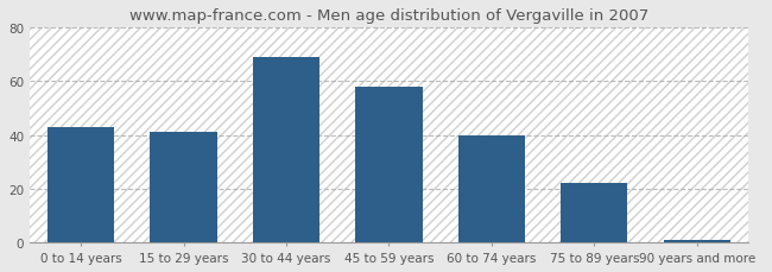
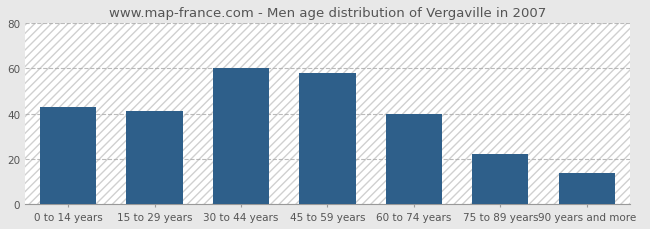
30 to 44 years: 69 -> 60
90 years and more: 1 -> 14
